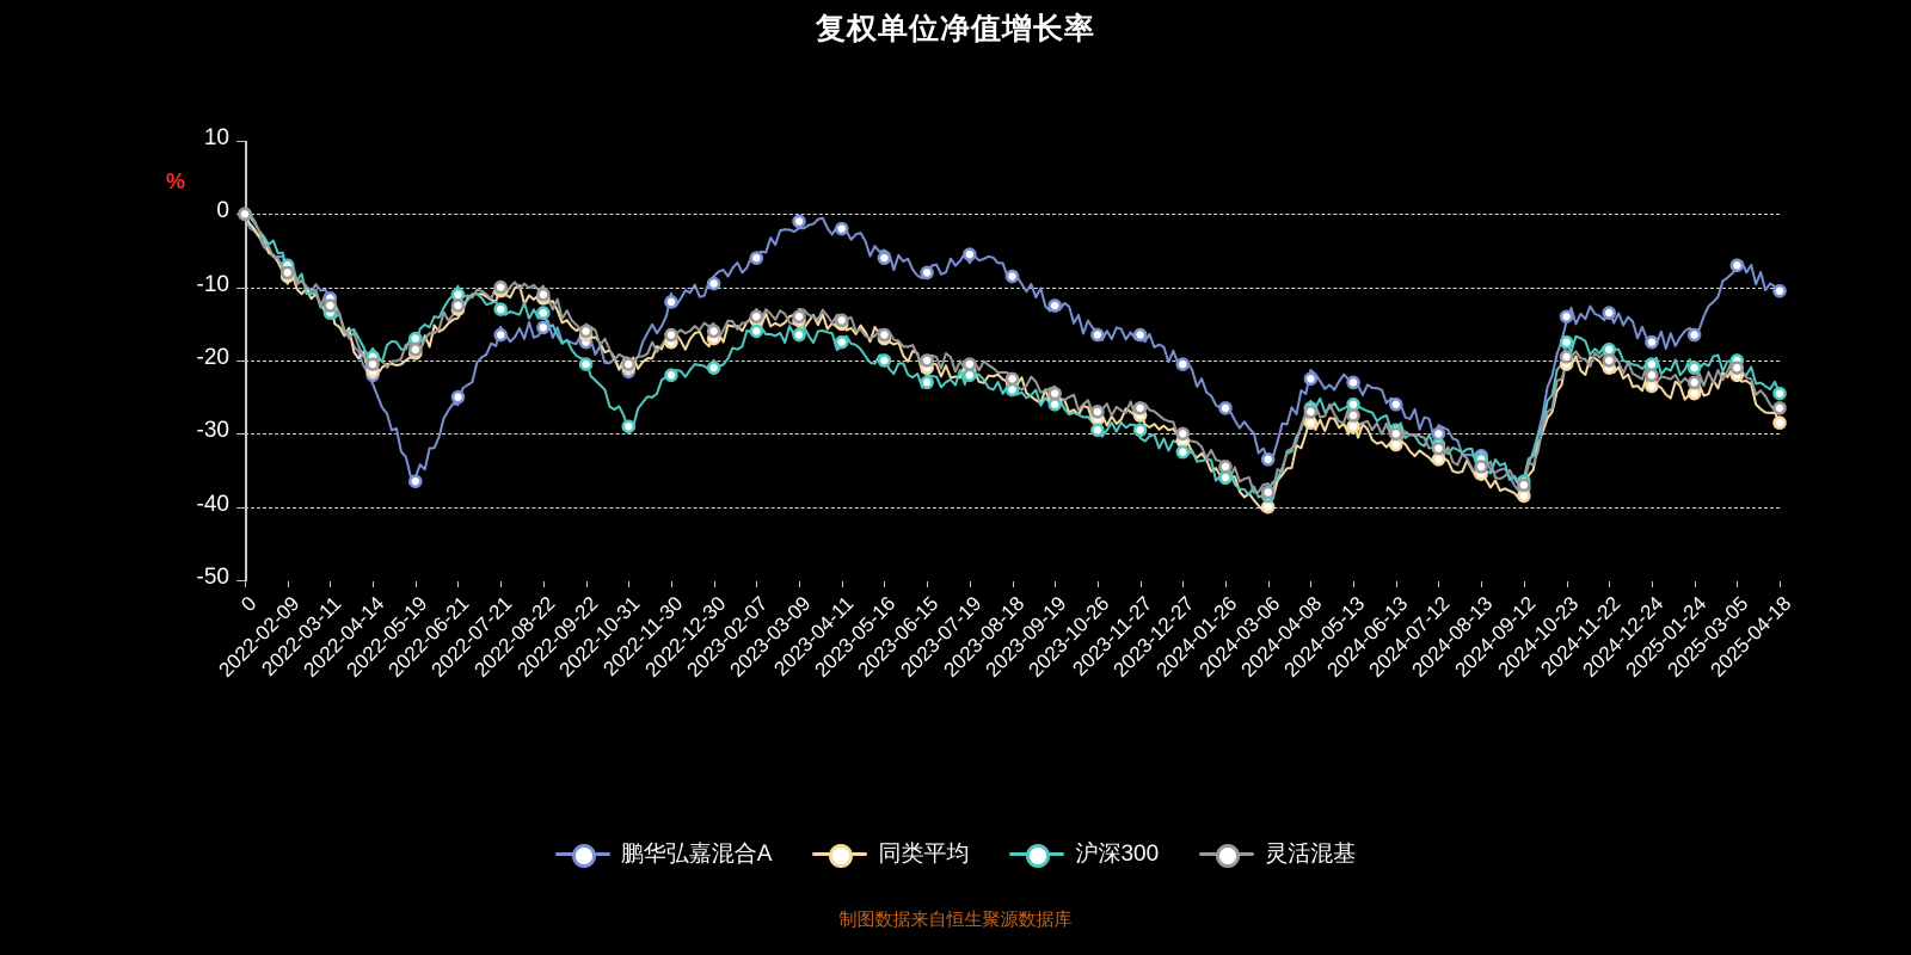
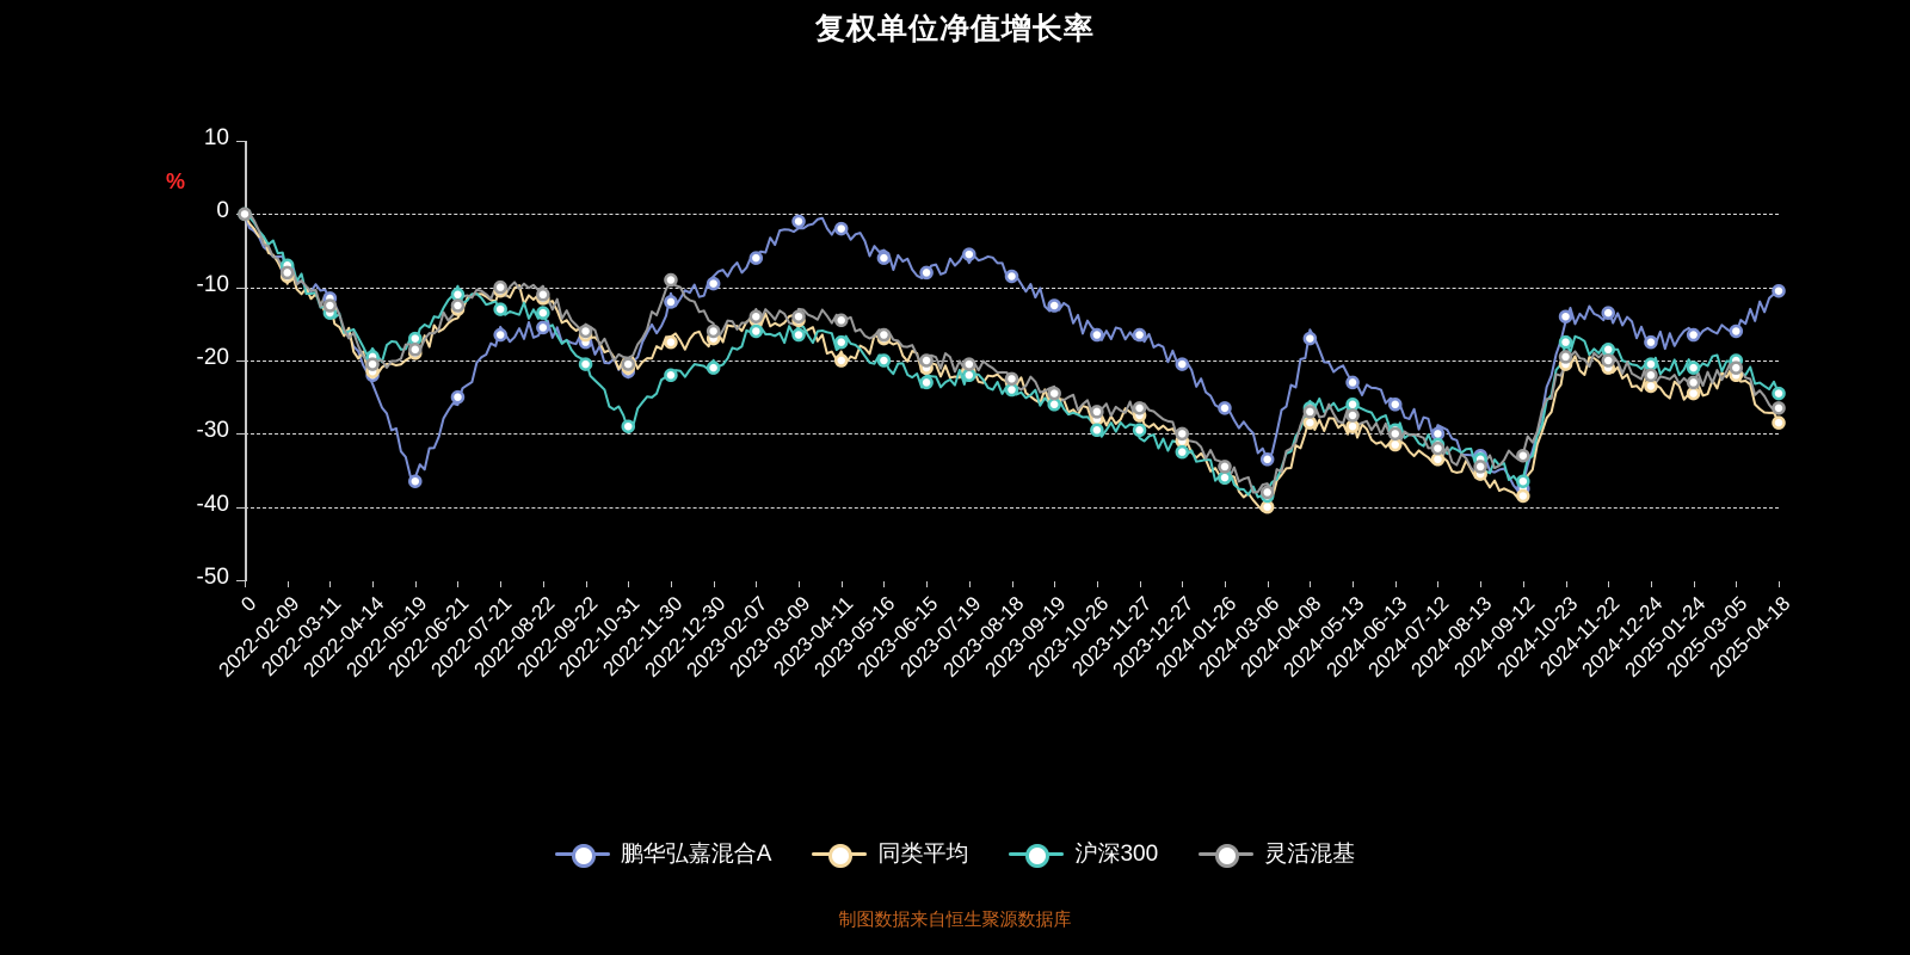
灵活混基/2022-11-30: -16 -> -9
同类平均/2023-04-11: -15 -> -20
鹏华弘嘉混合A/2024-04-08: -22 -> -17
灵活混基/2024-09-12: -37 -> -33
鹏华弘嘉混合A/2025-03-05: -7 -> -16
